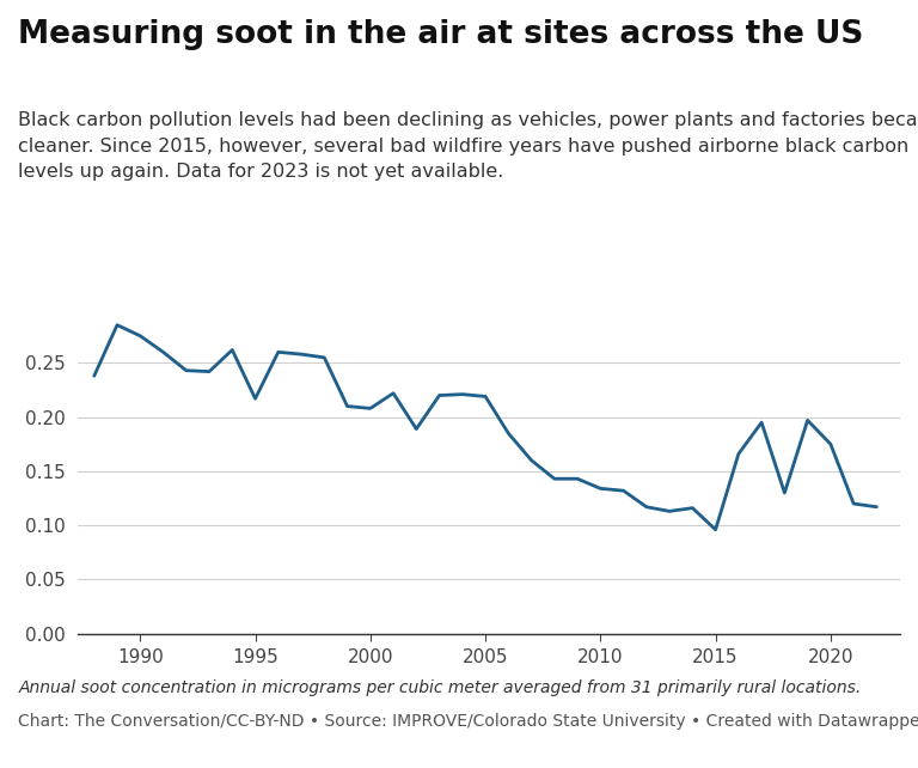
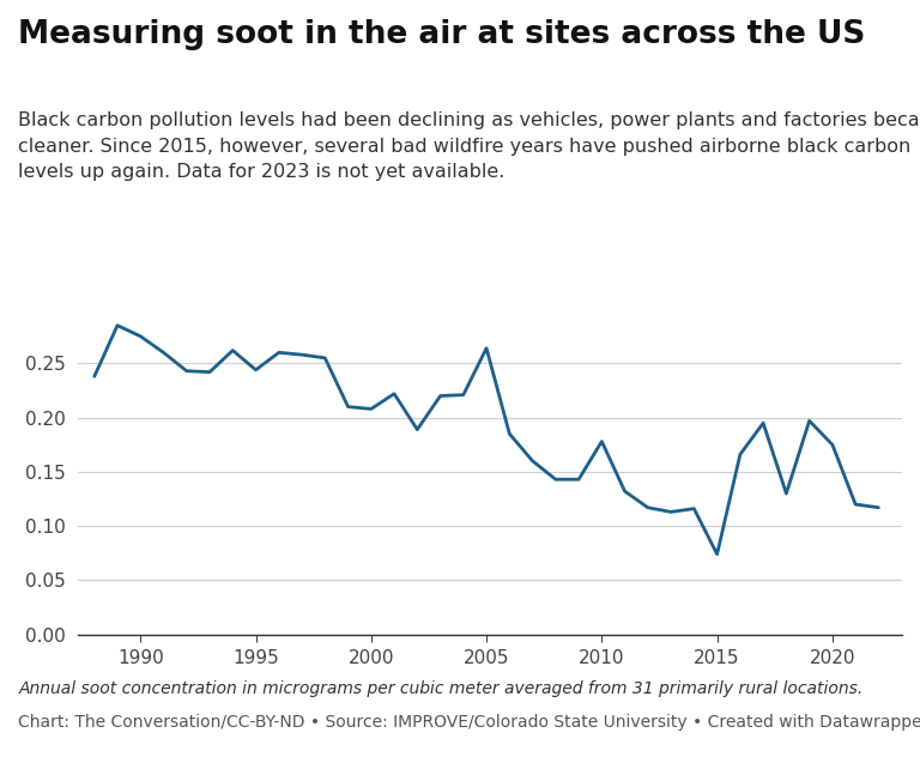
1995: 0.217 -> 0.244
2005: 0.219 -> 0.264
2010: 0.134 -> 0.178
2015: 0.096 -> 0.074
